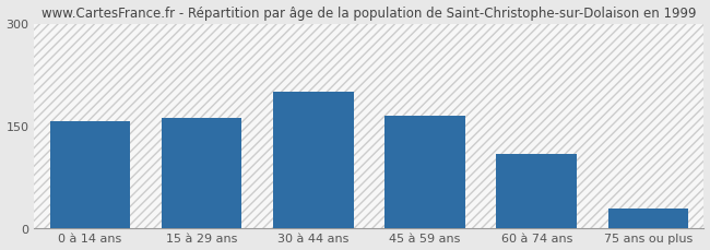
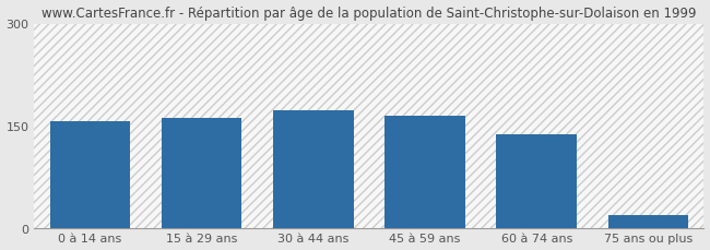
30 à 44 ans: 200 -> 173
60 à 74 ans: 108 -> 138
75 ans ou plus: 28 -> 18
